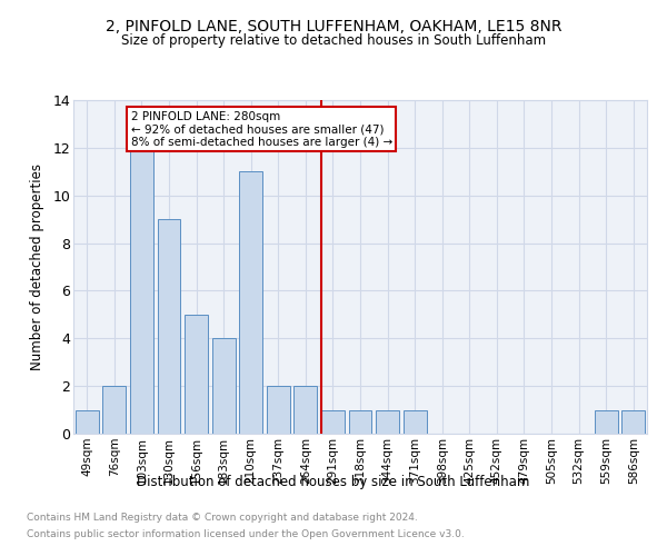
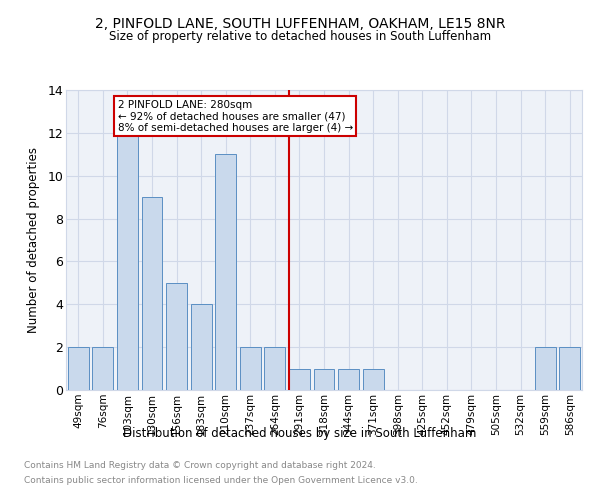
49sqm: 1 -> 2
559sqm: 1 -> 2
586sqm: 1 -> 2
